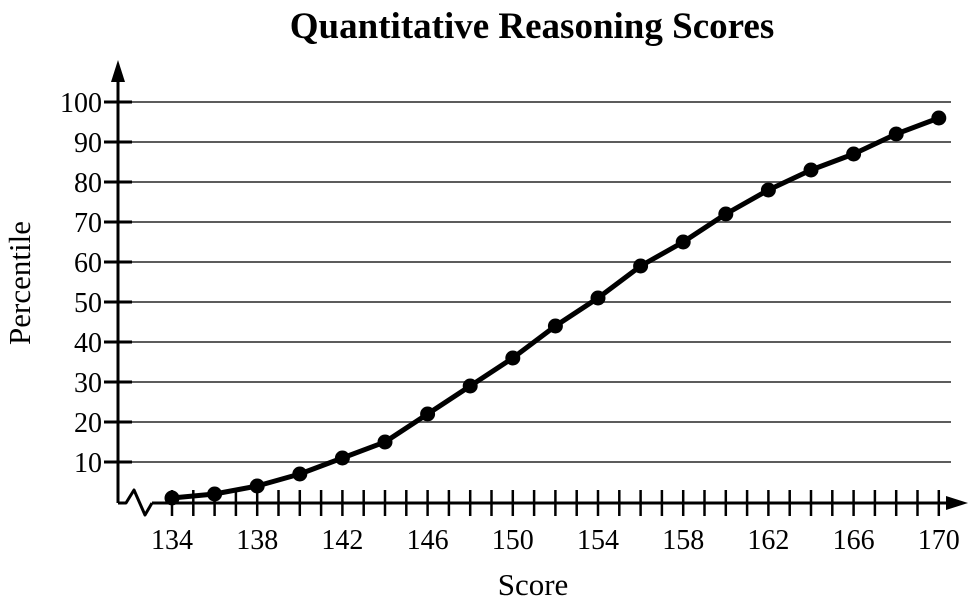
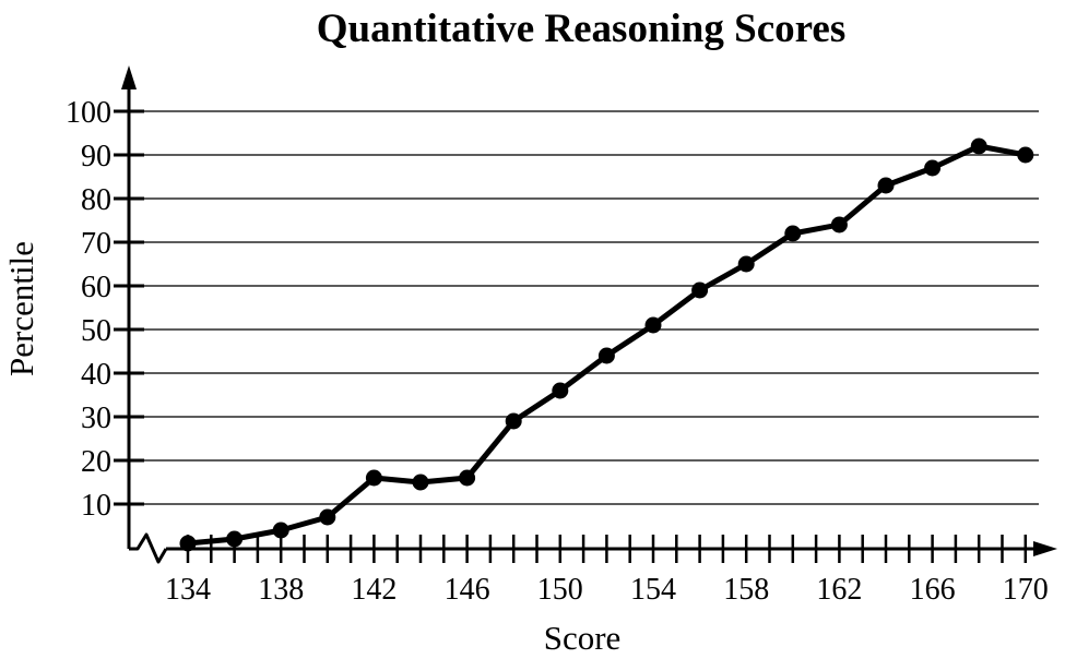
142: 11 -> 16
146: 22 -> 16
162: 78 -> 74
170: 96 -> 90
